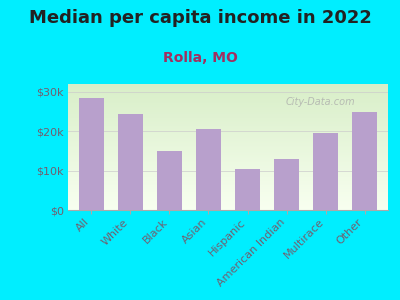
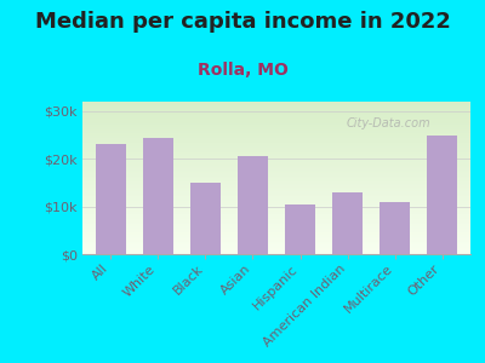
All: $28.5k -> $23.0k
Multirace: $19.5k -> $11.0k
